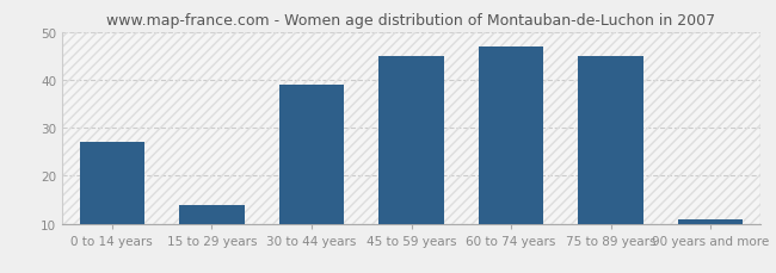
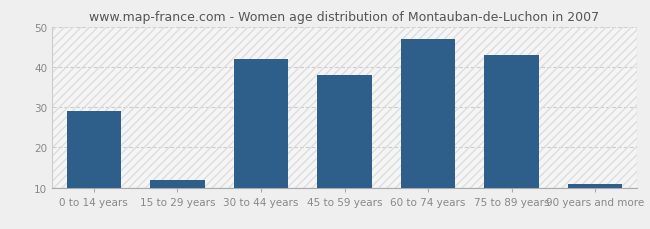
0 to 14 years: 27 -> 29
15 to 29 years: 14 -> 12
30 to 44 years: 39 -> 42
45 to 59 years: 45 -> 38
75 to 89 years: 45 -> 43
